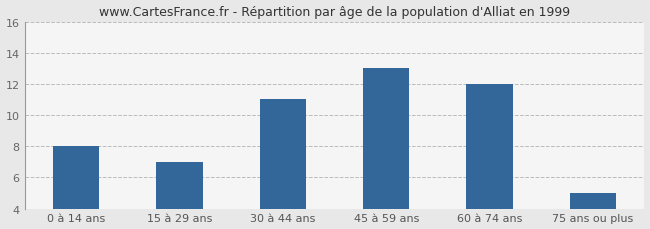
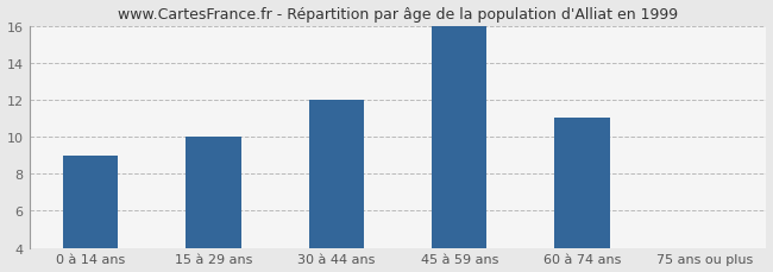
0 à 14 ans: 8 -> 9
15 à 29 ans: 7 -> 10
30 à 44 ans: 11 -> 12
45 à 59 ans: 13 -> 16
60 à 74 ans: 12 -> 11
75 ans ou plus: 5 -> 4
